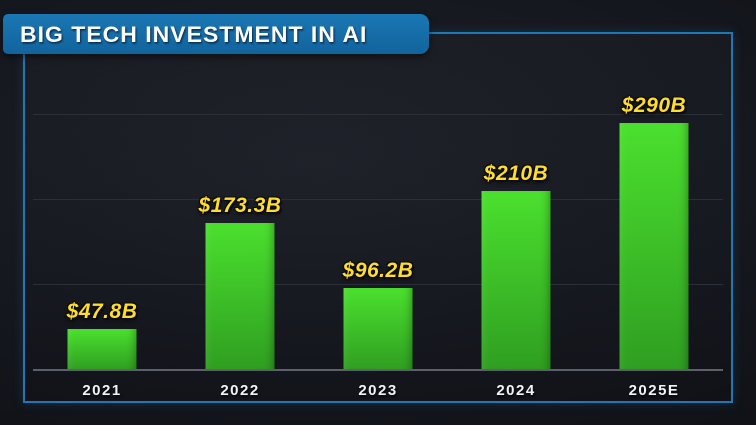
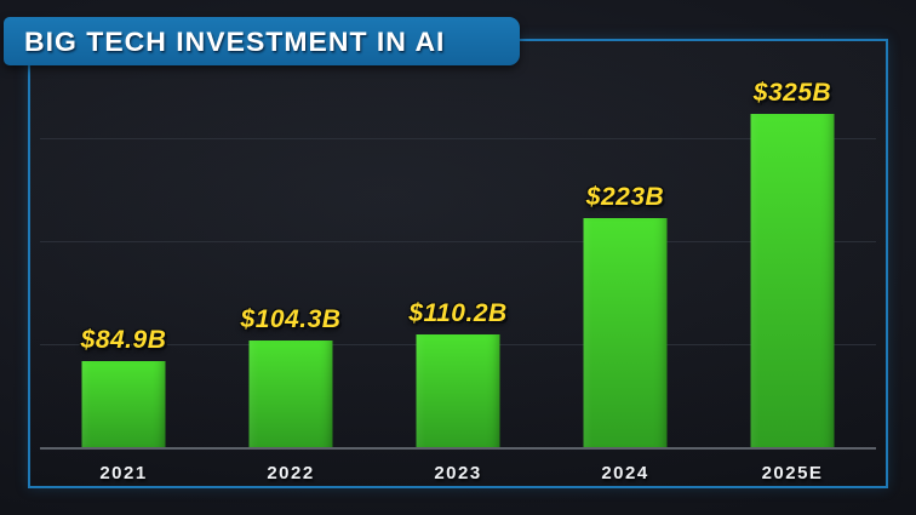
2021: $47.8B -> $84.9B
2022: $173.3B -> $104.3B
2023: $96.2B -> $110.2B
2024: $210B -> $223B
2025E: $290B -> $325B
